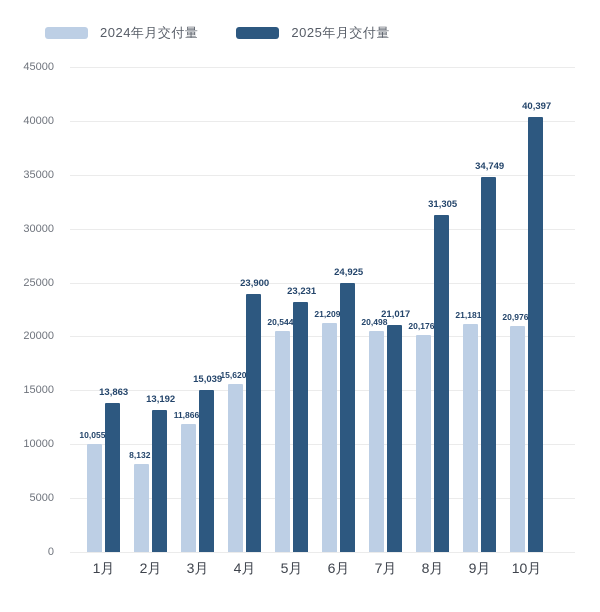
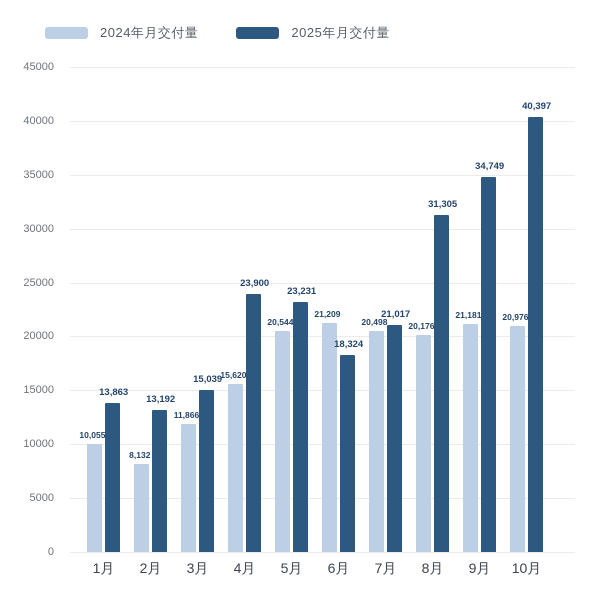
2025年月交付量/6月: 24,925 -> 18,324
